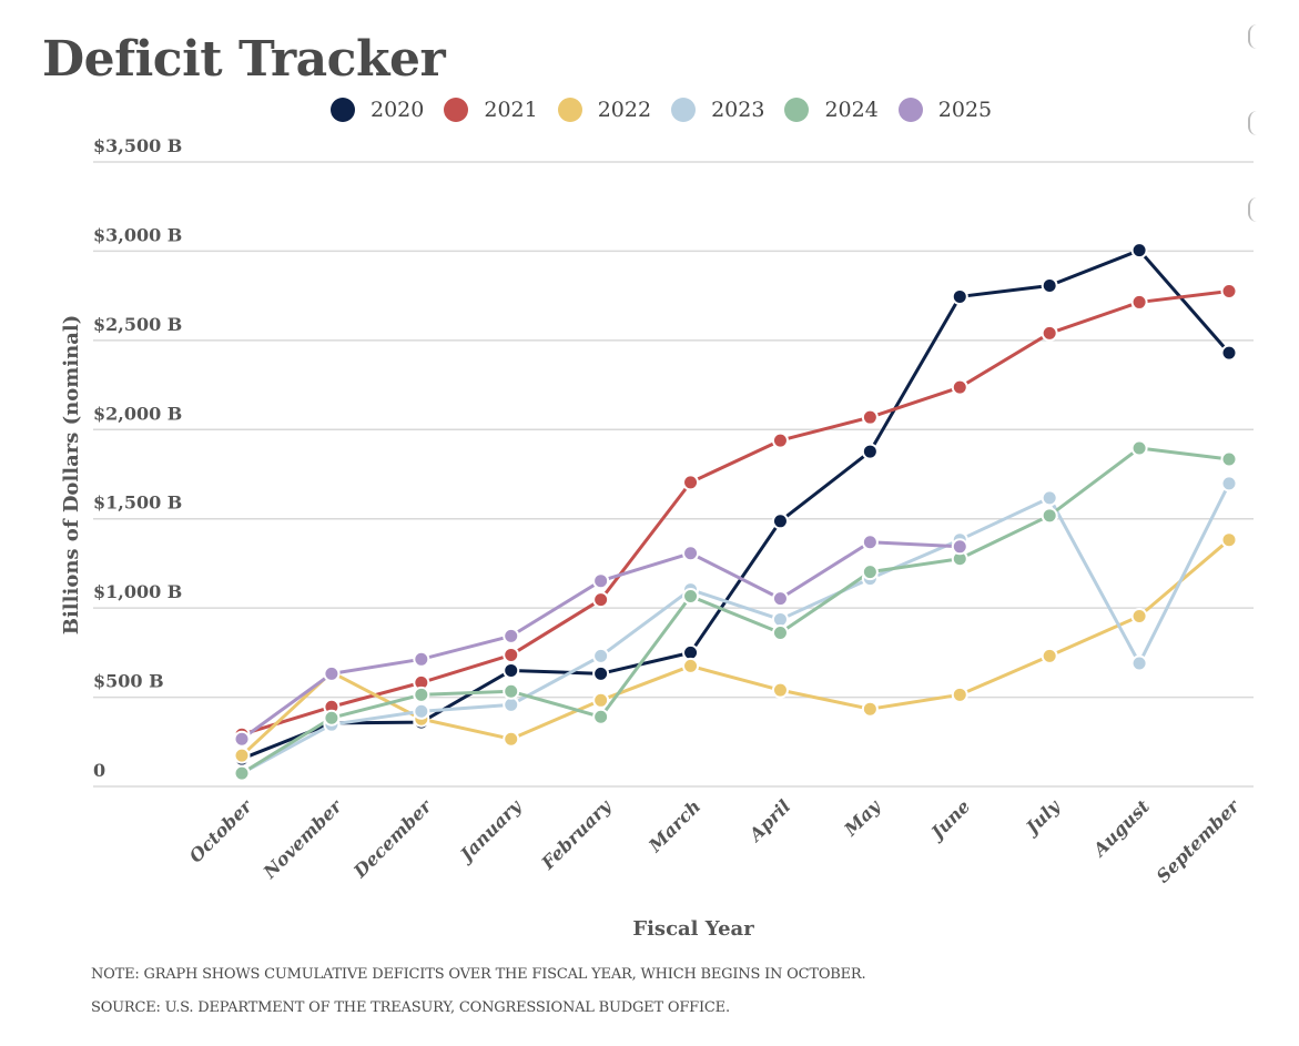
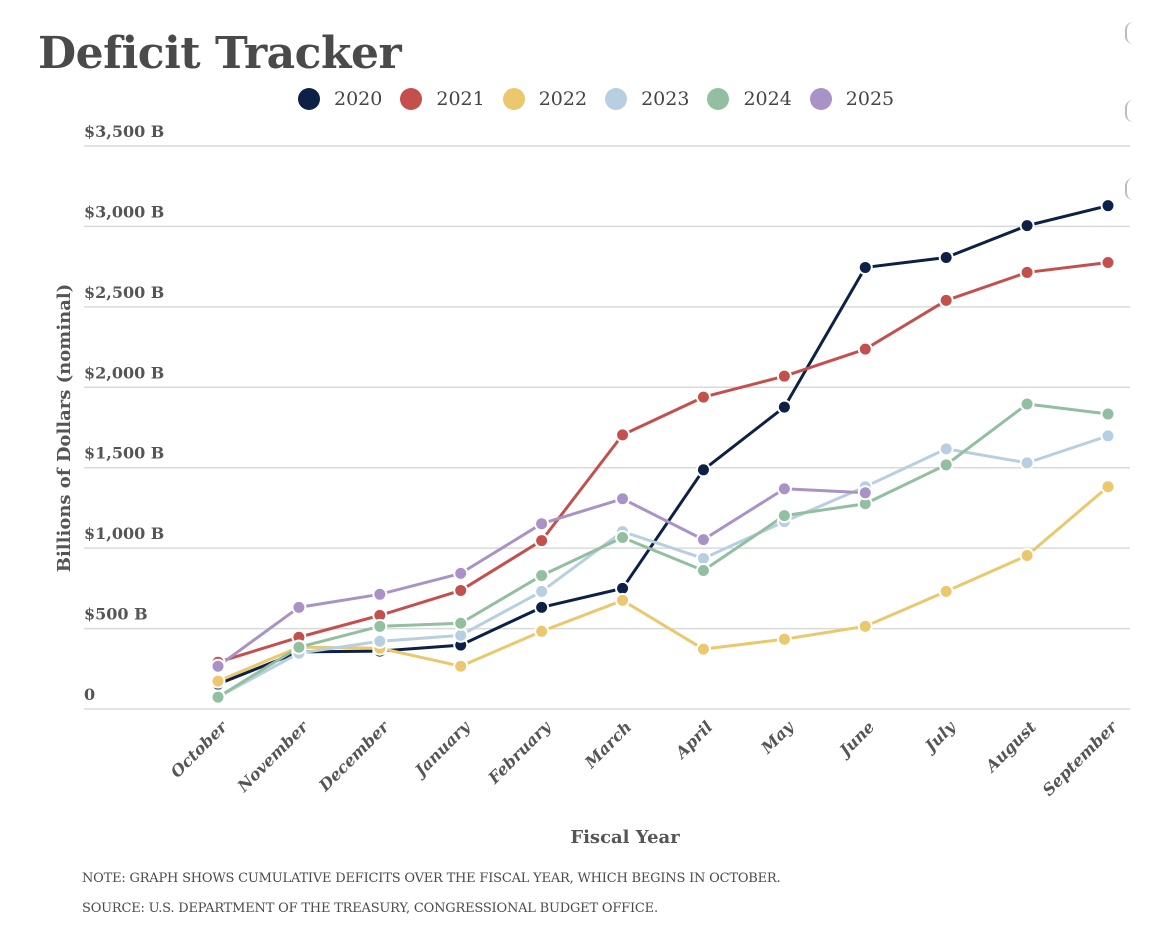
2022/November: $640B -> $380B
2020/January: $650B -> $400B
2024/February: $390B -> $830B
2022/April: $540B -> $370B
2023/August: $690B -> $1530B
2020/September: $2430B -> $3130B
